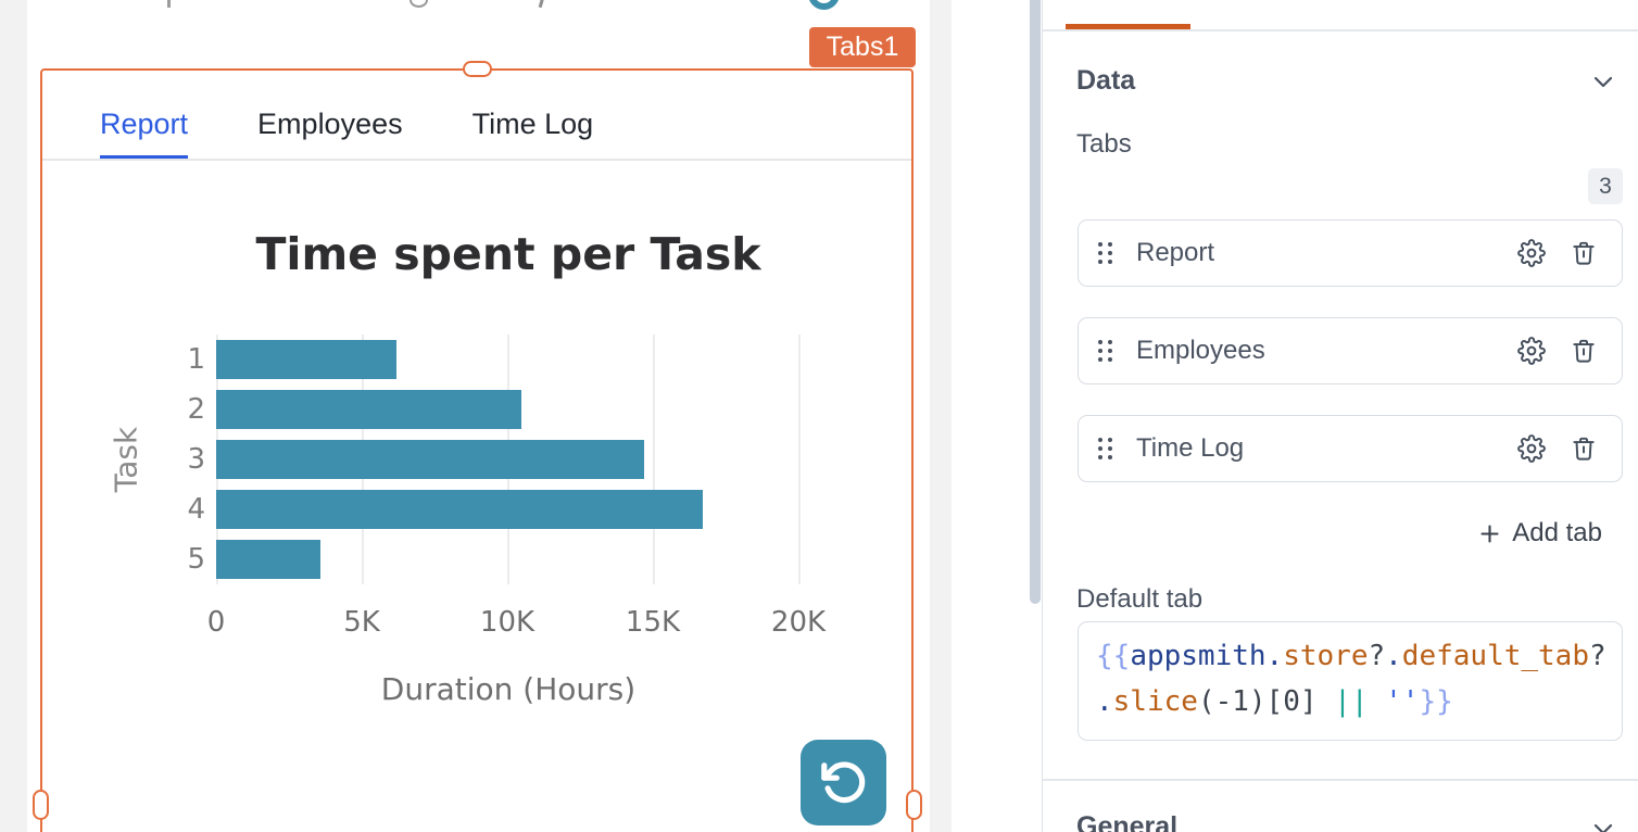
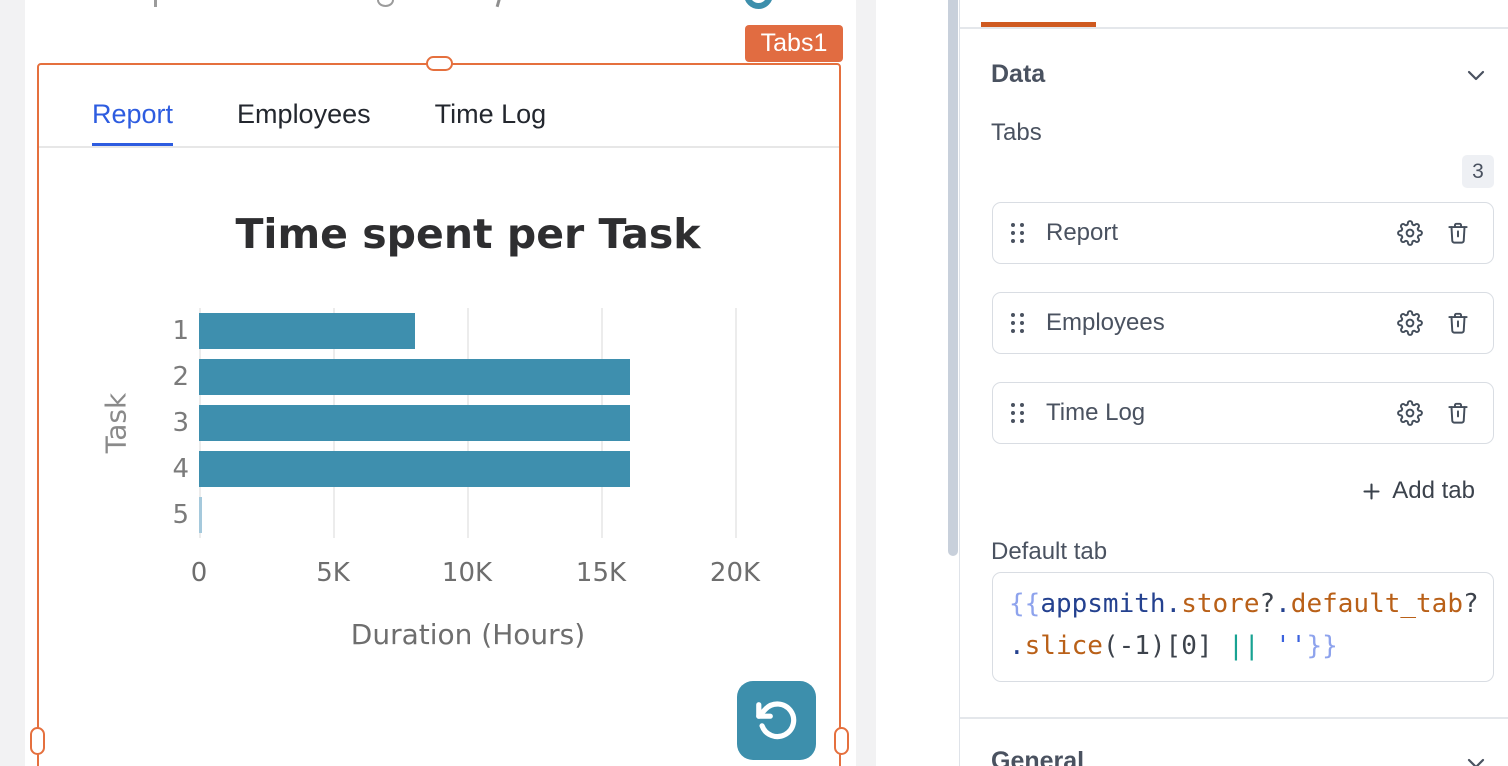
1: 6.2K -> 8.0K
2: 10.5K -> 16.1K
3: 14.7K -> 16.1K
4: 16.7K -> 16.1K
5: 3.6K -> 0.1K
